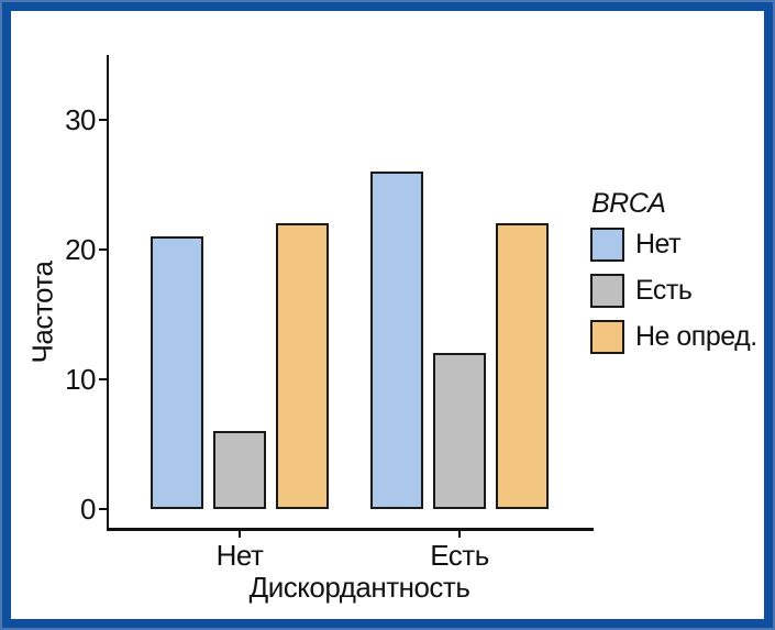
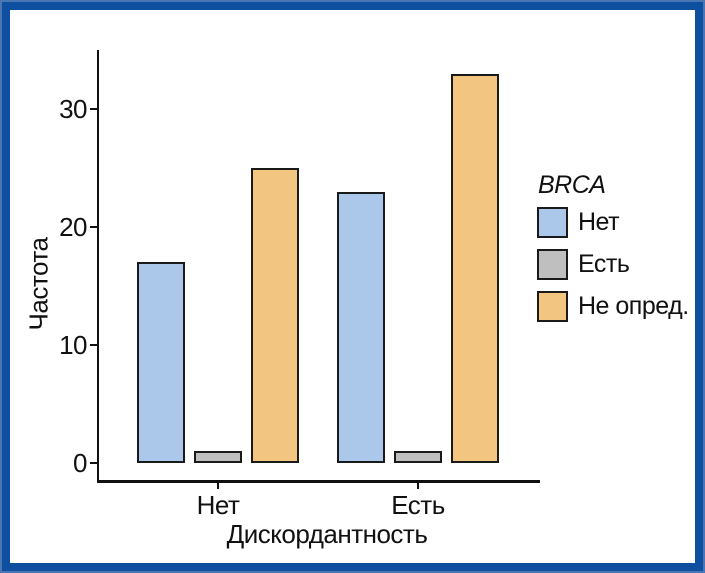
Нет/Нет: 21 -> 17
Есть/Нет: 6 -> 1
Не опред./Нет: 22 -> 25
Нет/Есть: 26 -> 23
Есть/Есть: 12 -> 1
Не опред./Есть: 22 -> 33
